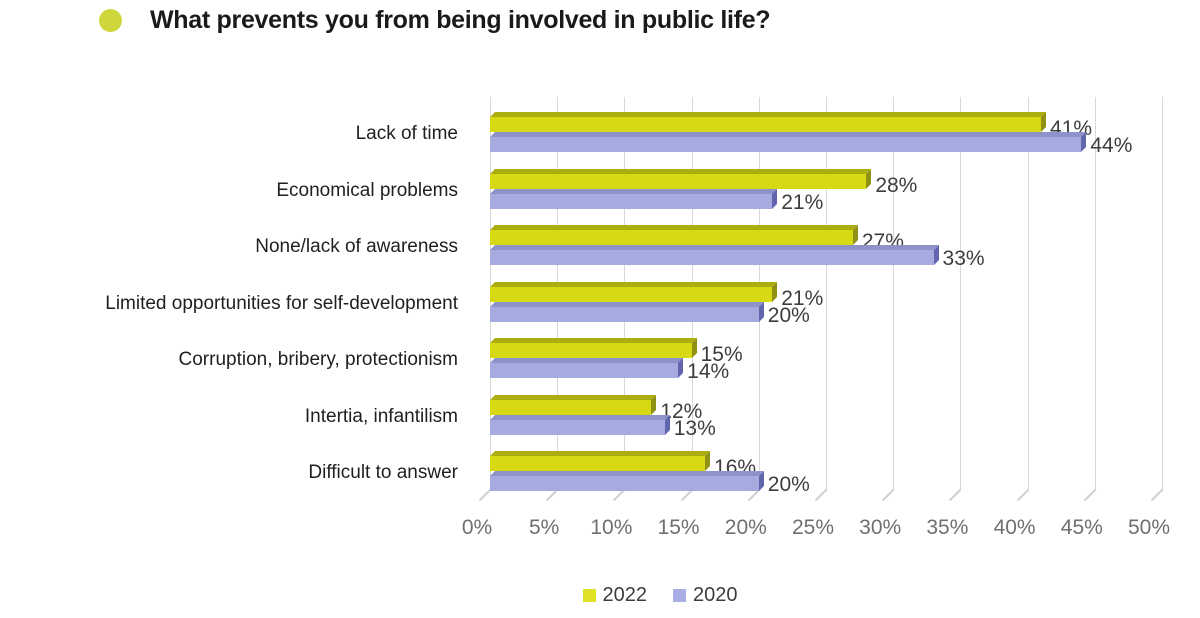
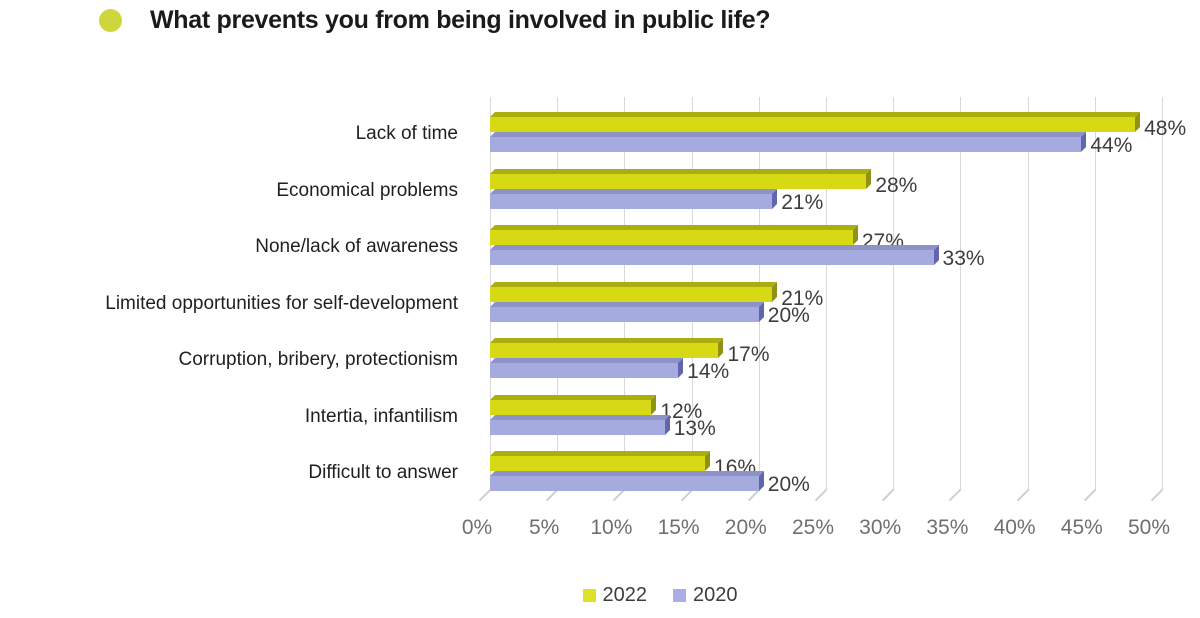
2022/Lack of time: 41% -> 48%
2022/Corruption, bribery, protectionism: 15% -> 17%
